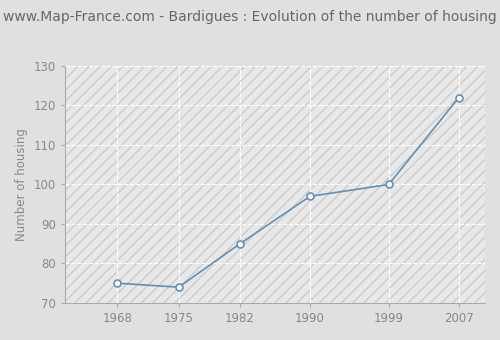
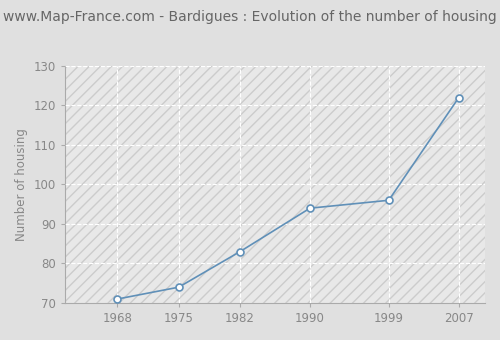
1968: 75 -> 71
1982: 85 -> 83
1990: 97 -> 94
1999: 100 -> 96
